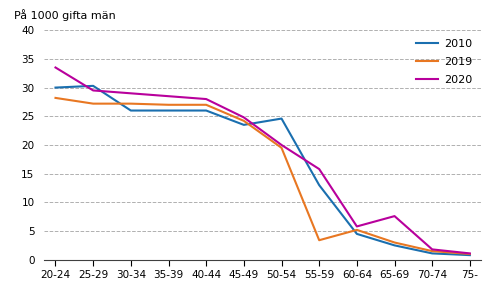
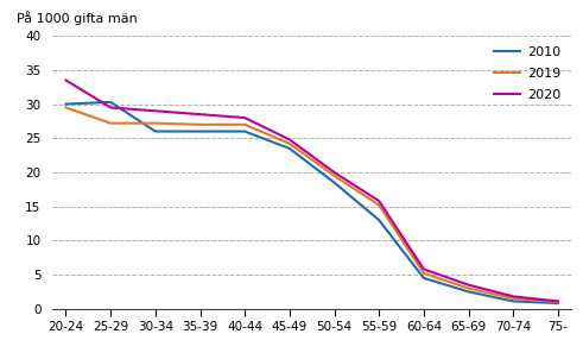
2019/20-24: 28.2 -> 29.5
2010/50-54: 24.6 -> 18.5
2019/55-59: 3.4 -> 15.2
2020/65-69: 7.6 -> 3.5
